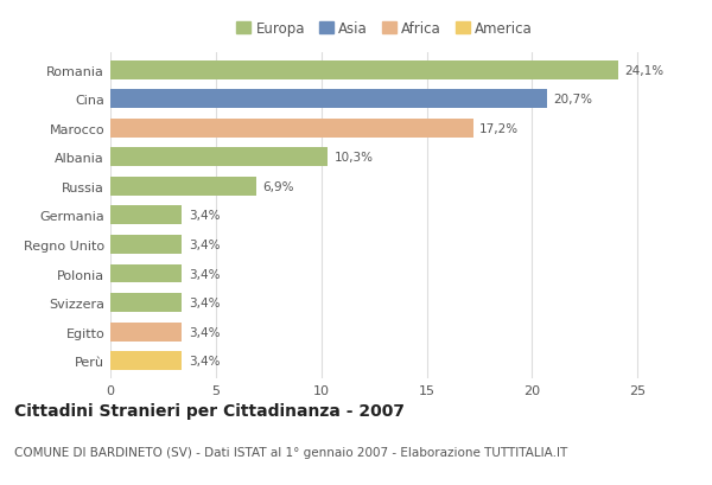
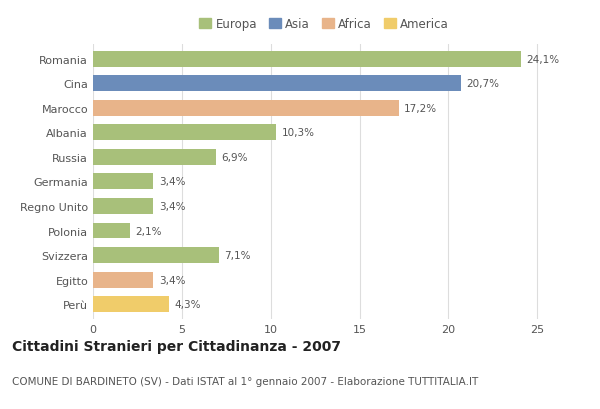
Polonia: 3,4% -> 2,1%
Svizzera: 3,4% -> 7,1%
Perù: 3,4% -> 4,3%
